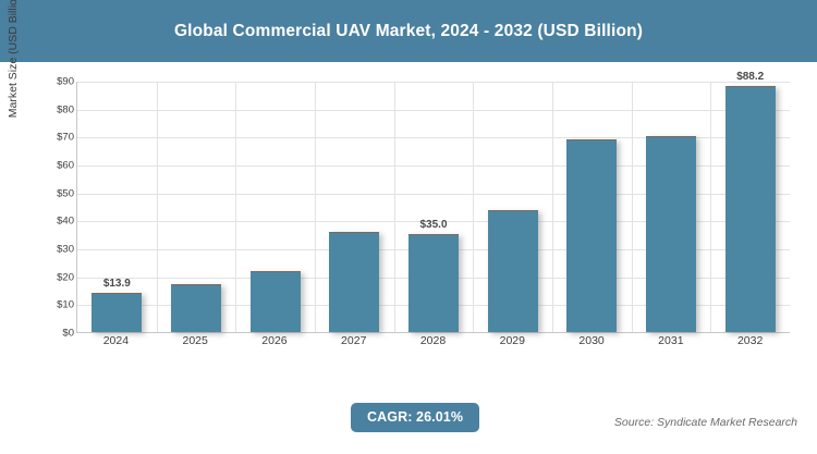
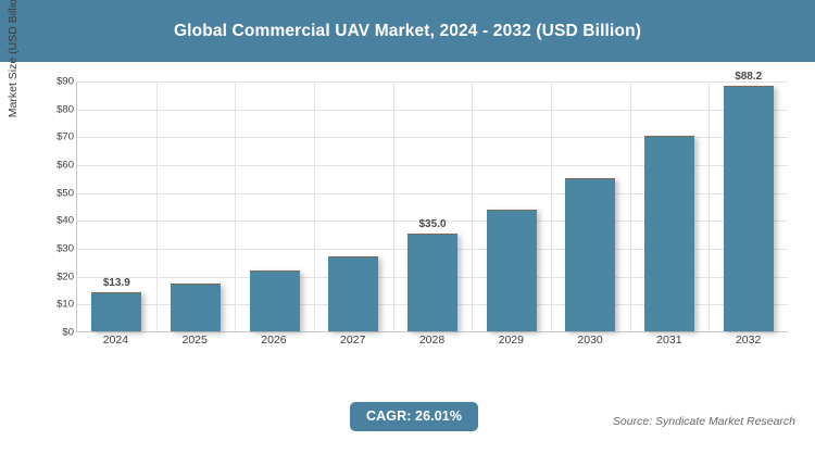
2027: $36 -> $27
2030: $69 -> $55
